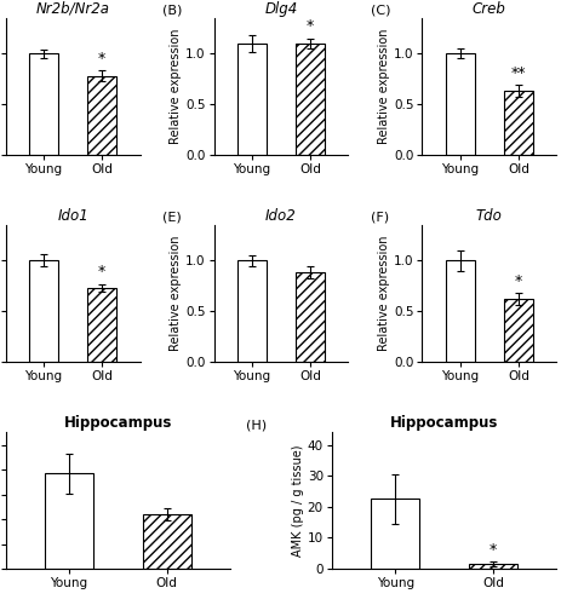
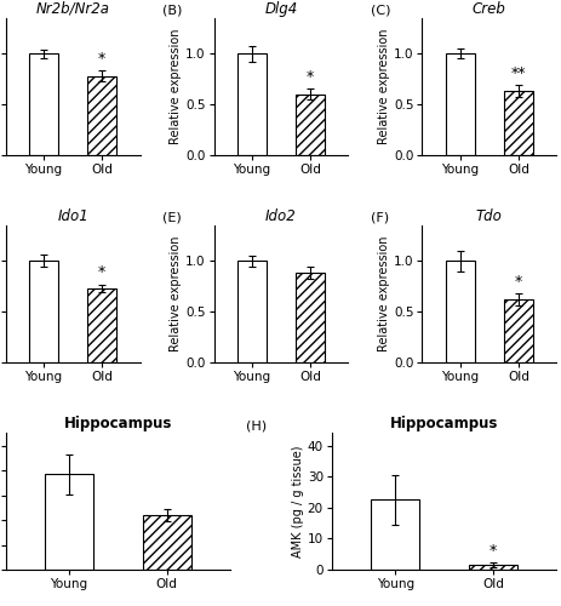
Dlg4/Young: 1.1 -> 1.0
Dlg4/Old: 1.1 -> 0.6
